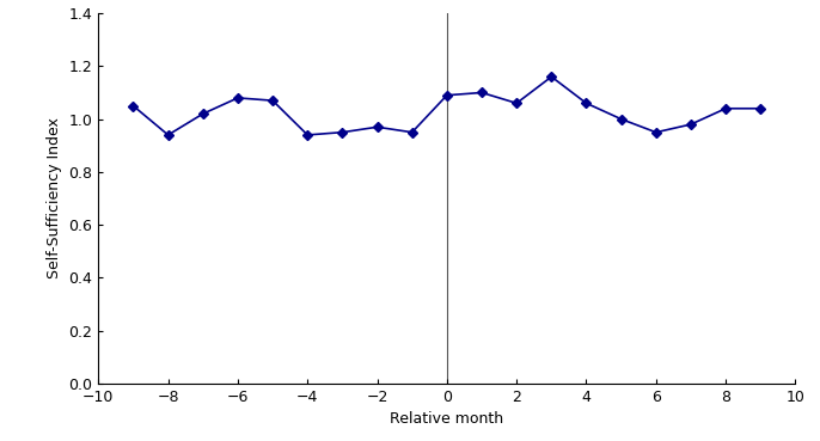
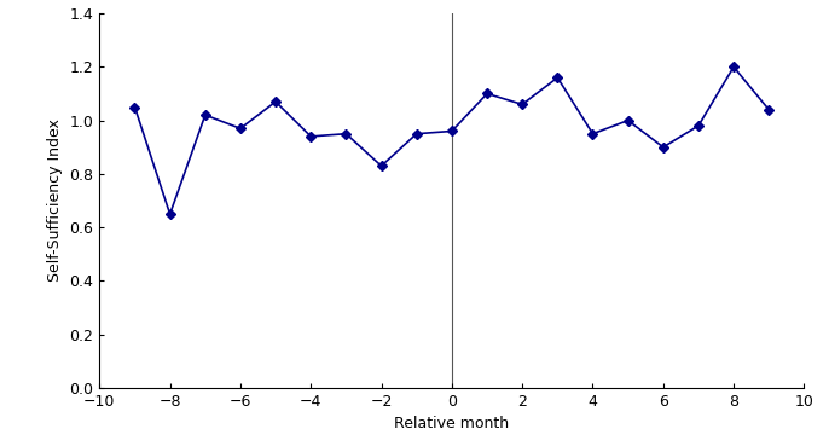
−8: 0.94 -> 0.65
−6: 1.08 -> 0.97
−2: 0.97 -> 0.83
0: 1.09 -> 0.96
4: 1.06 -> 0.95
6: 0.95 -> 0.90
8: 1.04 -> 1.20
